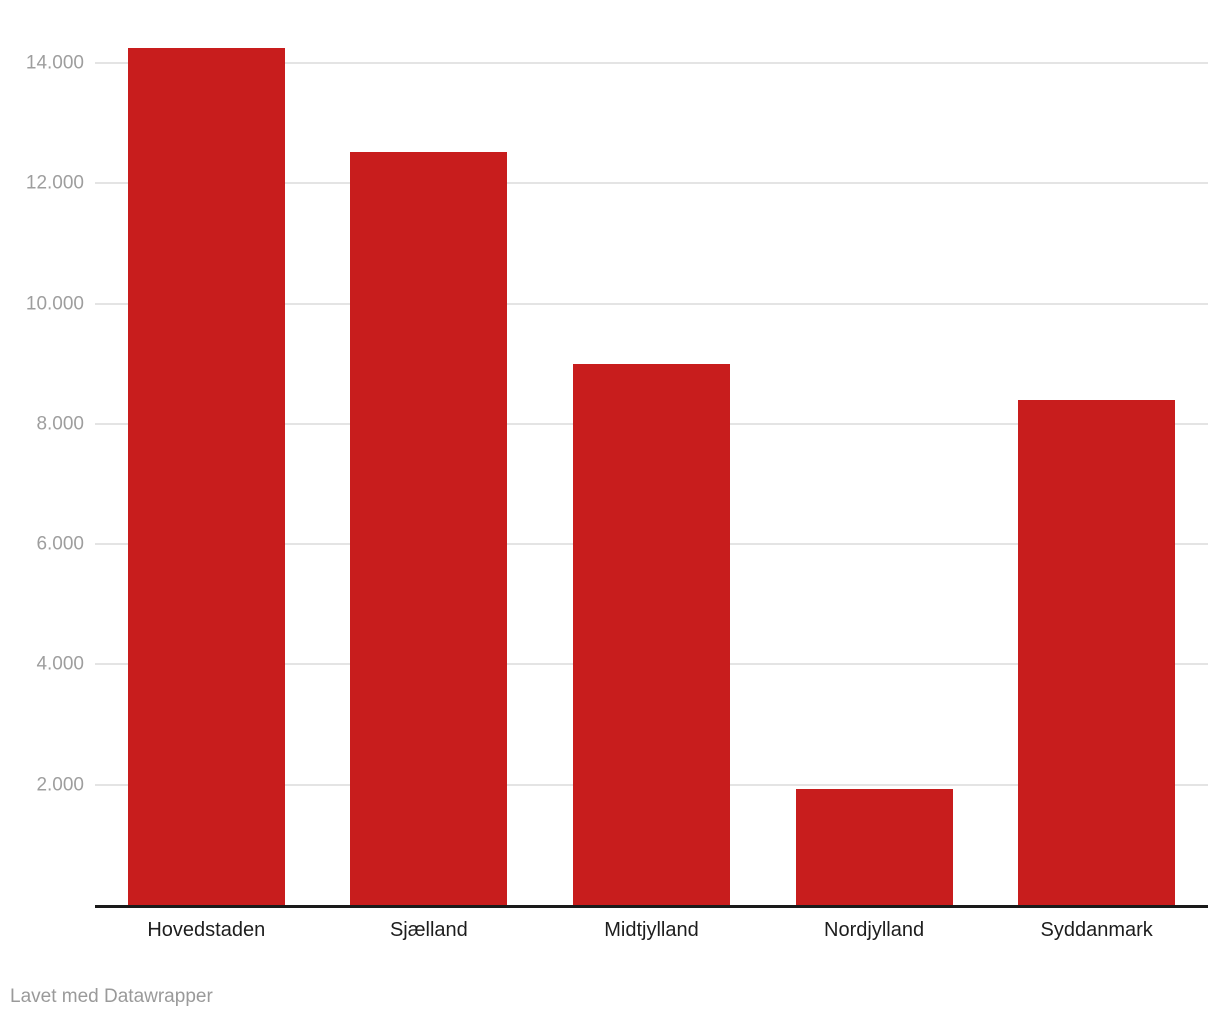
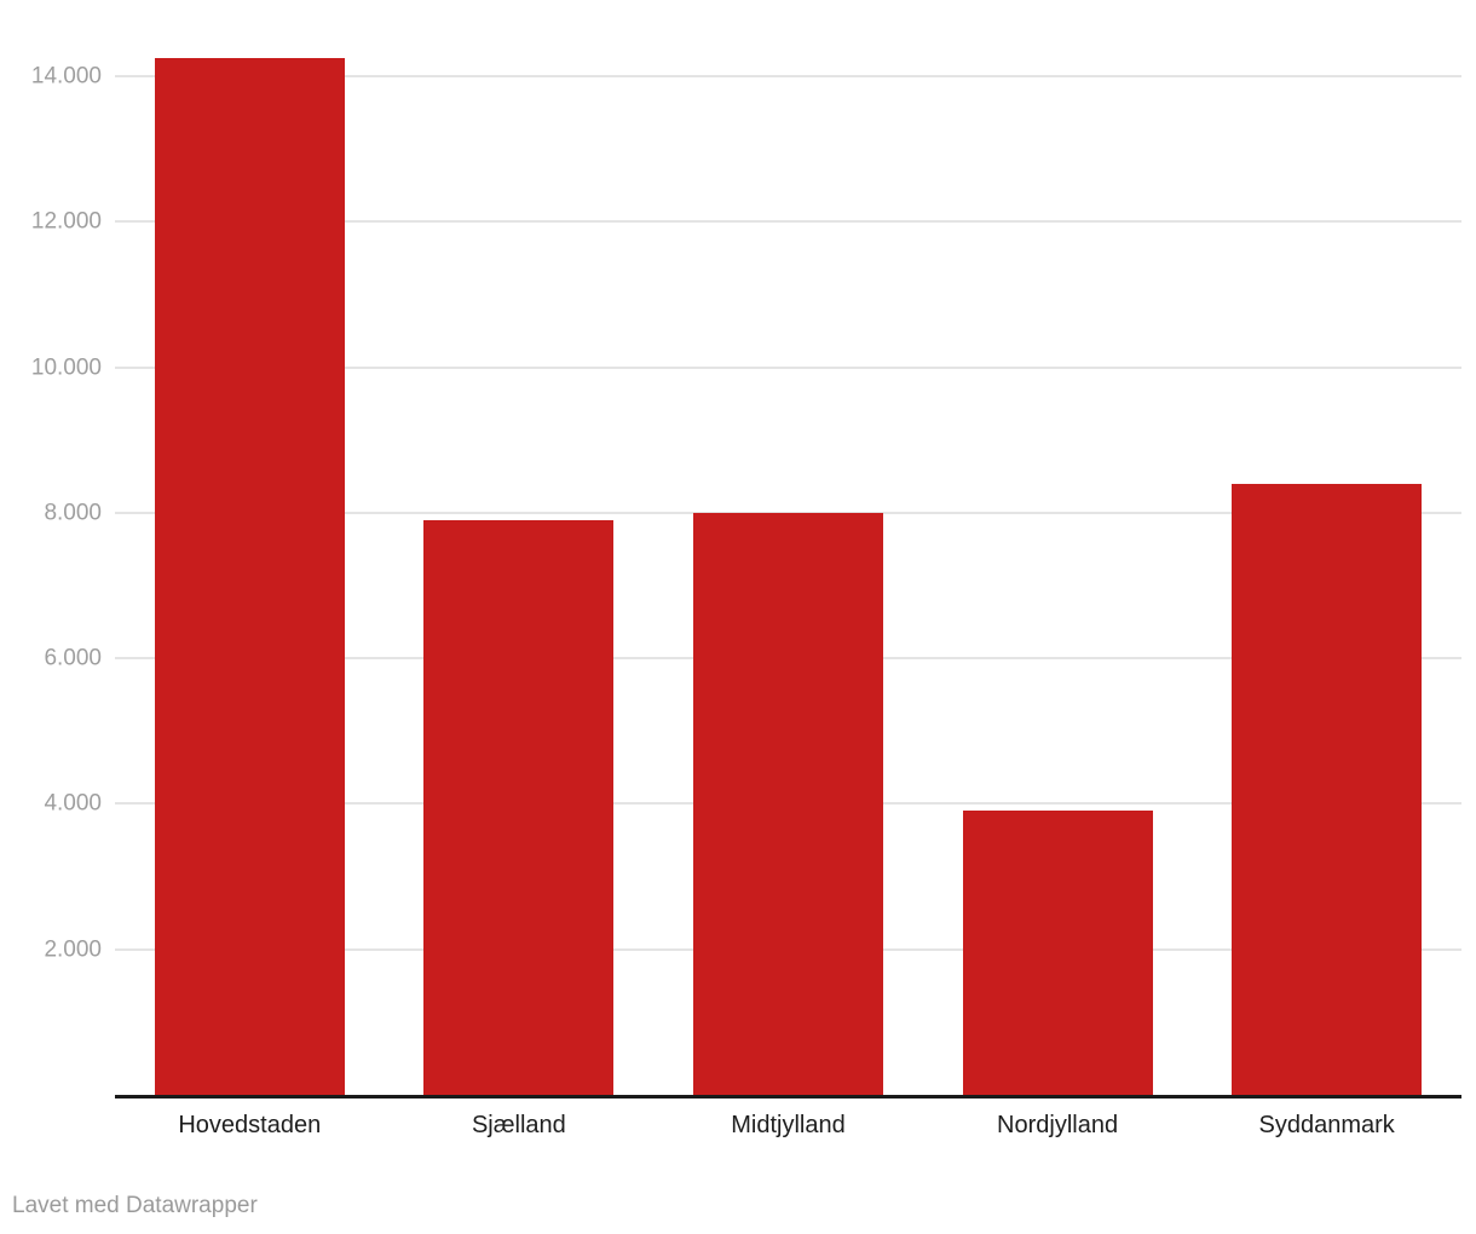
Sjælland: 12500 -> 7900
Midtjylland: 9000 -> 8000
Nordjylland: 1900 -> 3900
